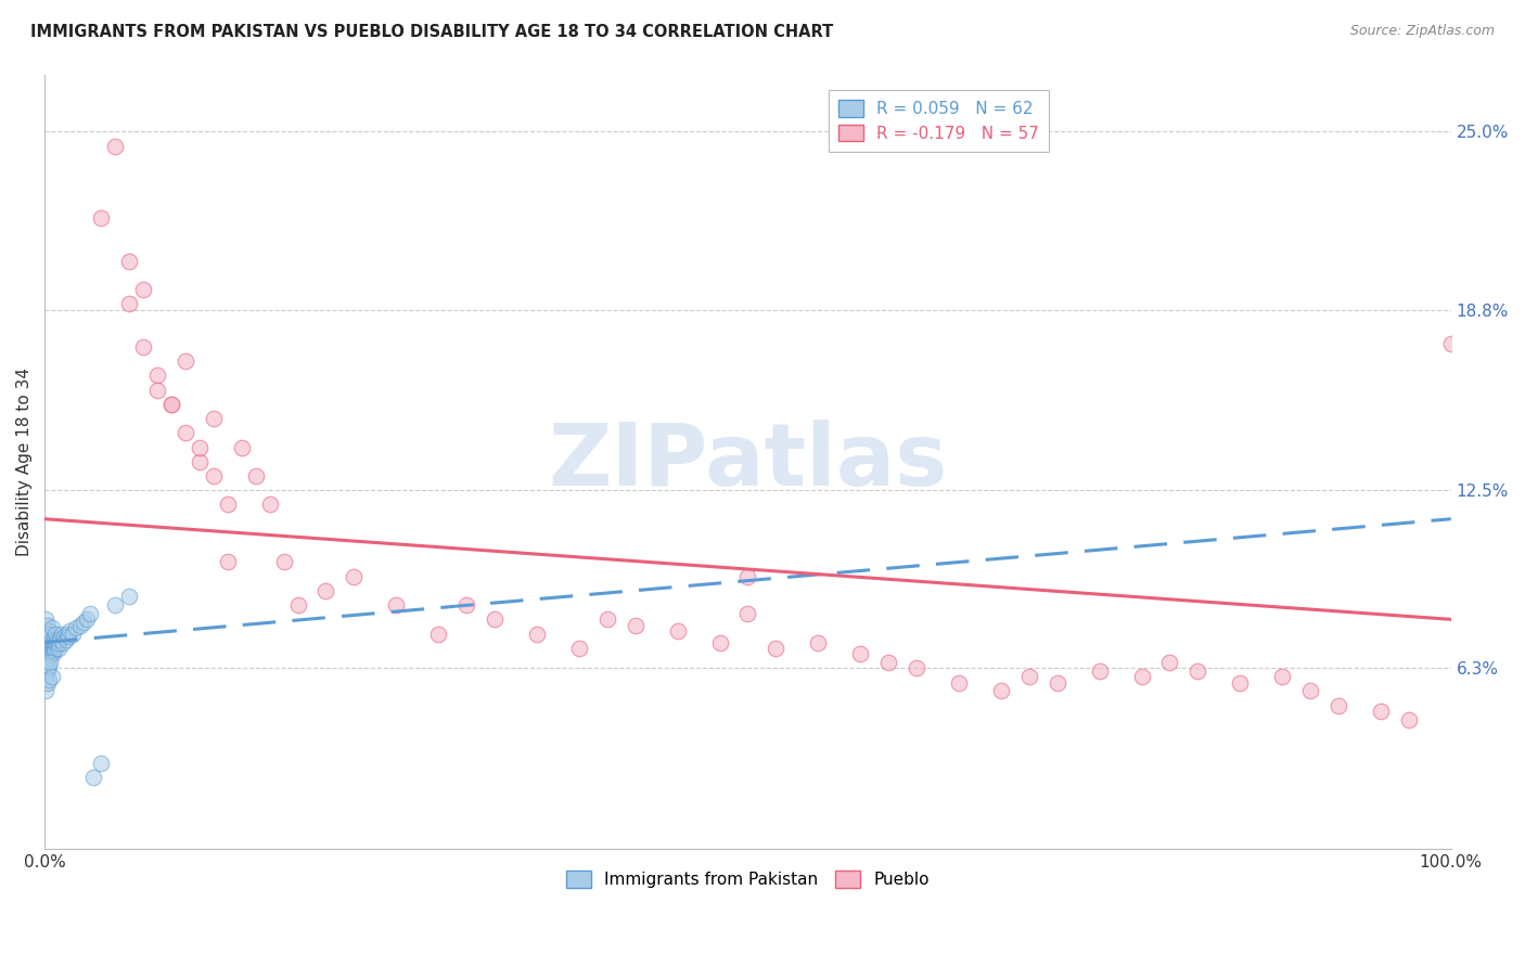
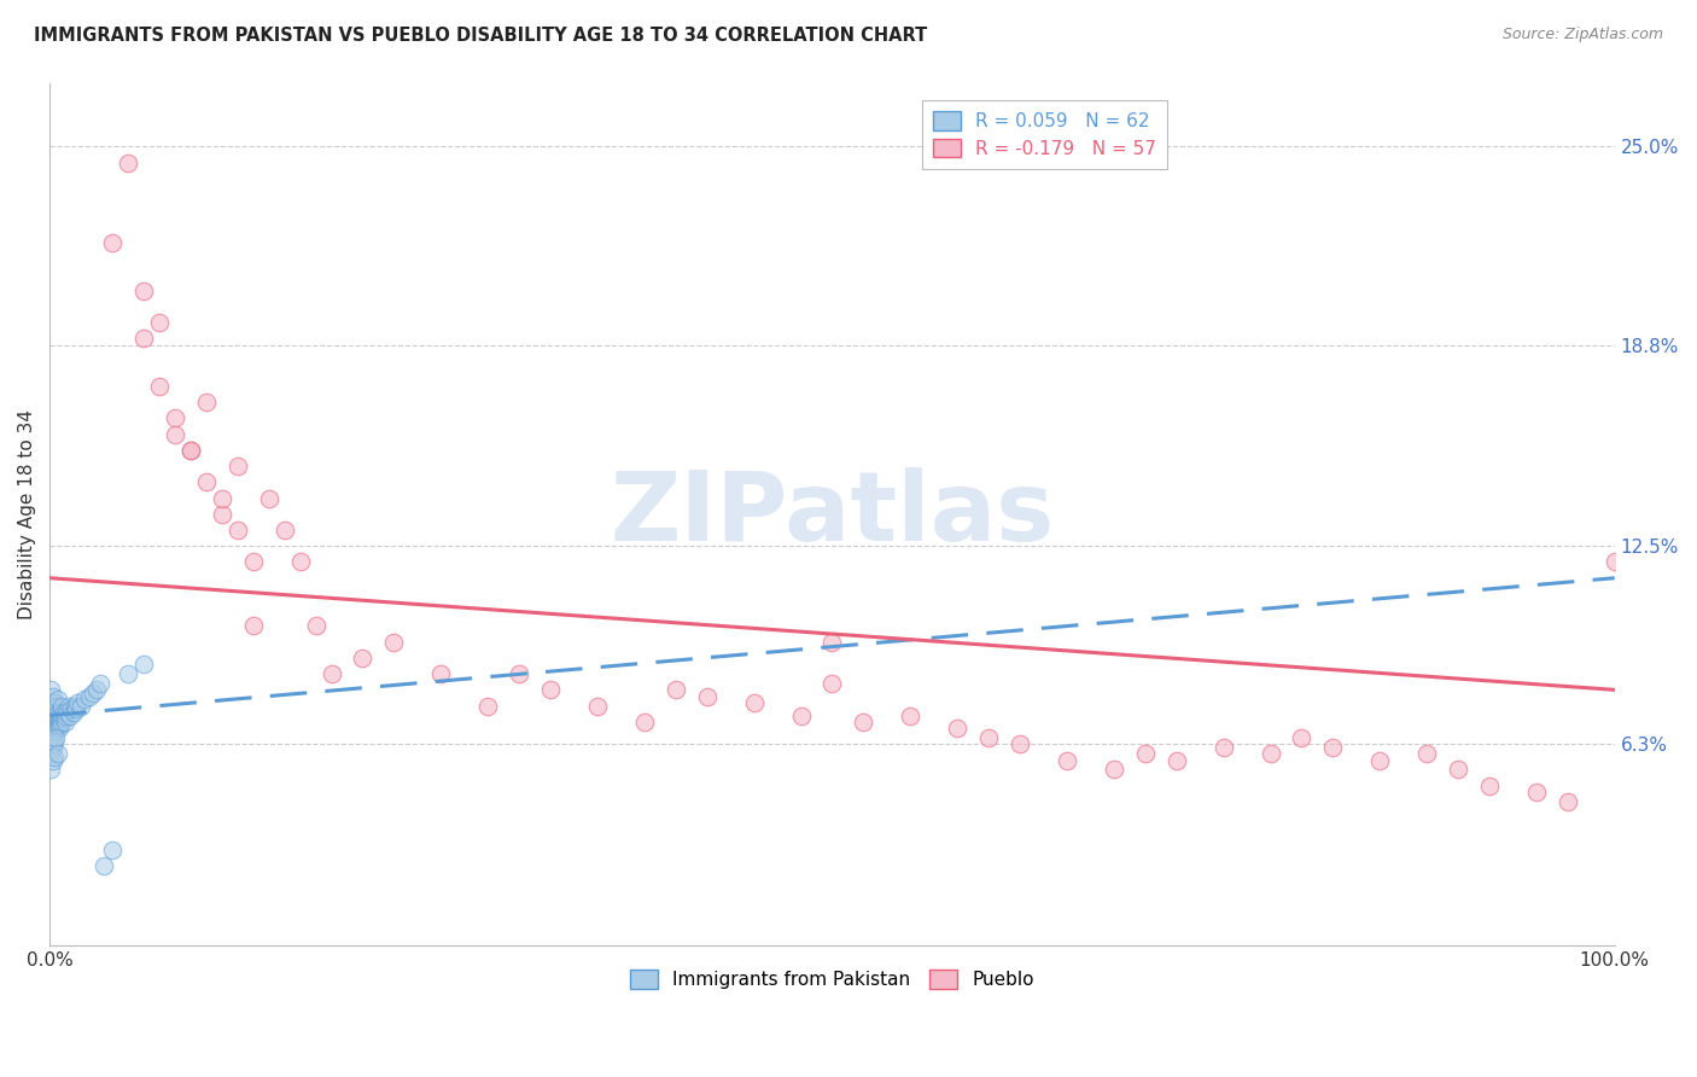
Pueblo/100.0%: 17.6% -> 12.0%
